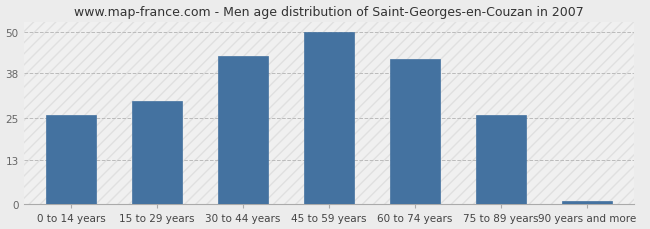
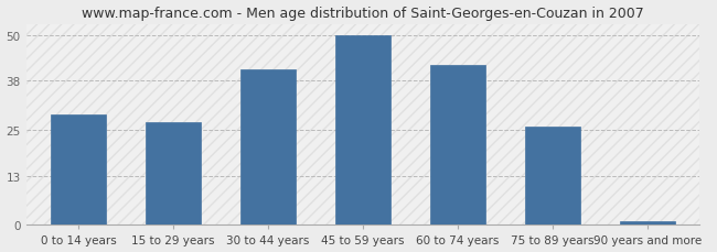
0 to 14 years: 26 -> 29
15 to 29 years: 30 -> 27
30 to 44 years: 43 -> 41
